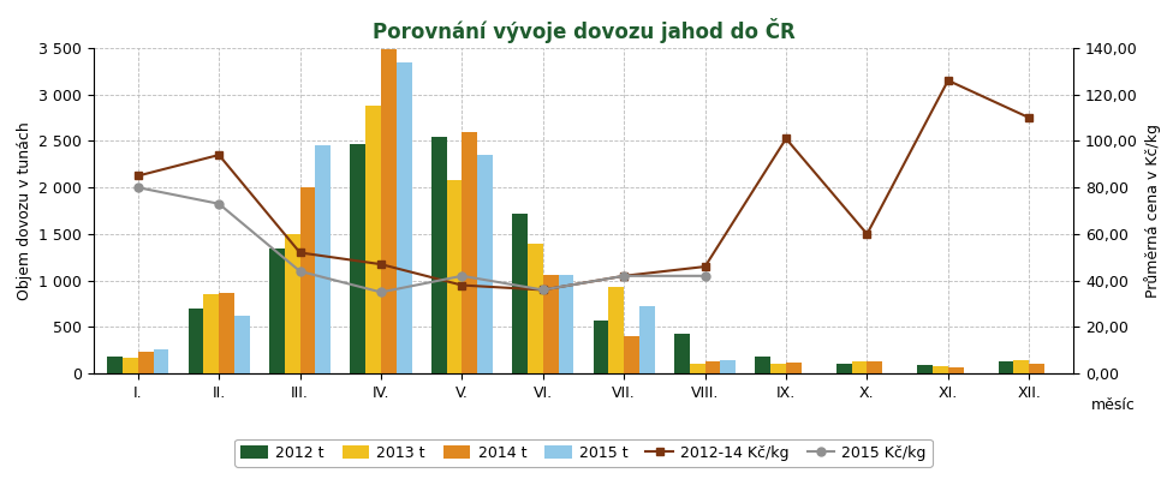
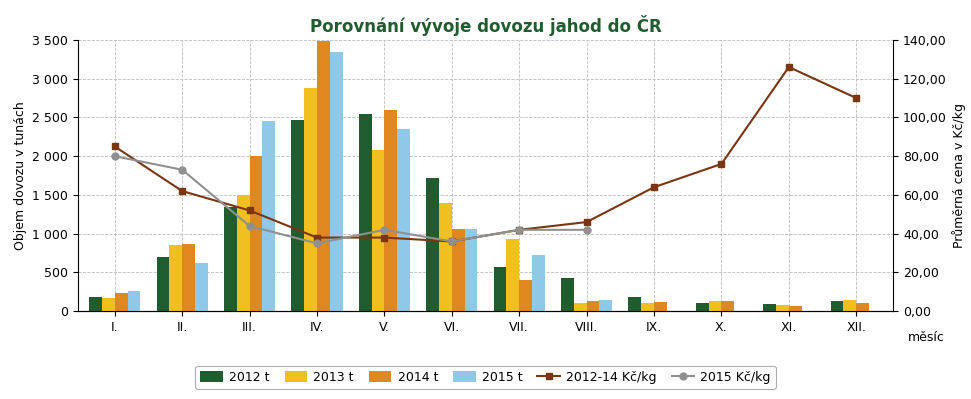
2012-14 Kč/kg/II.: 94 -> 62
2012-14 Kč/kg/IV.: 47 -> 38
2012-14 Kč/kg/IX.: 101 -> 64
2012-14 Kč/kg/X.: 60 -> 76
